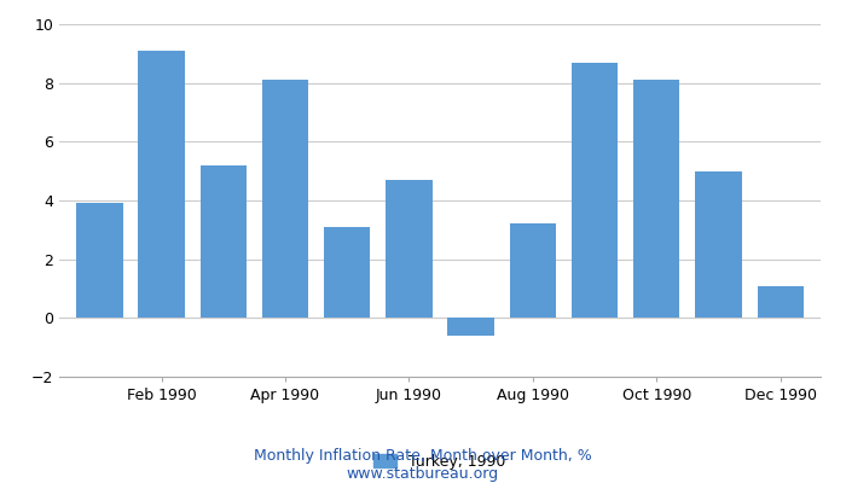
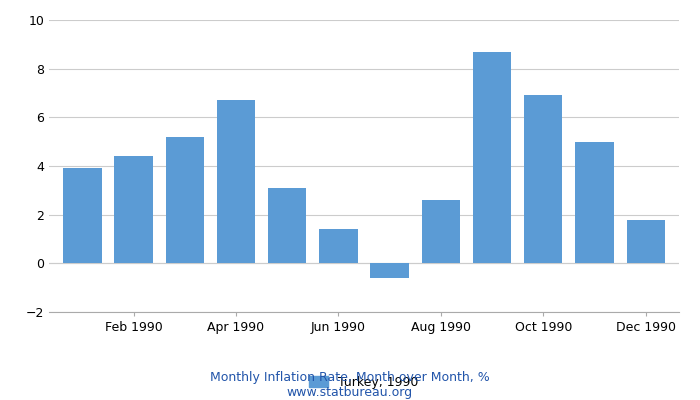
Feb 1990: 9.1 -> 4.4
Apr 1990: 8.1 -> 6.7
Jun 1990: 4.7 -> 1.4
Aug 1990: 3.2 -> 2.6
Oct 1990: 8.1 -> 6.9
Dec 1990: 1.1 -> 1.8
